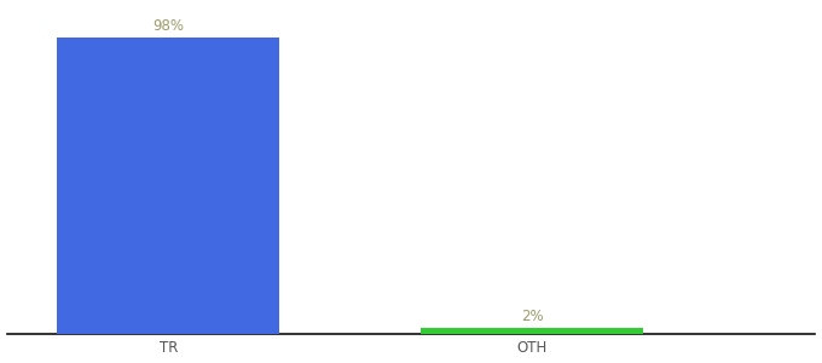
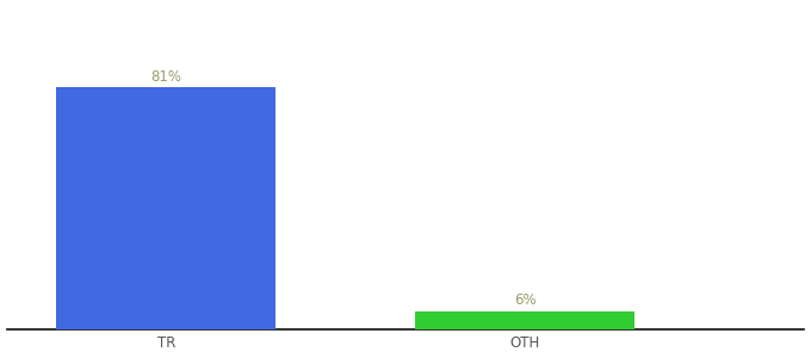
TR: 98% -> 81%
OTH: 2% -> 6%
